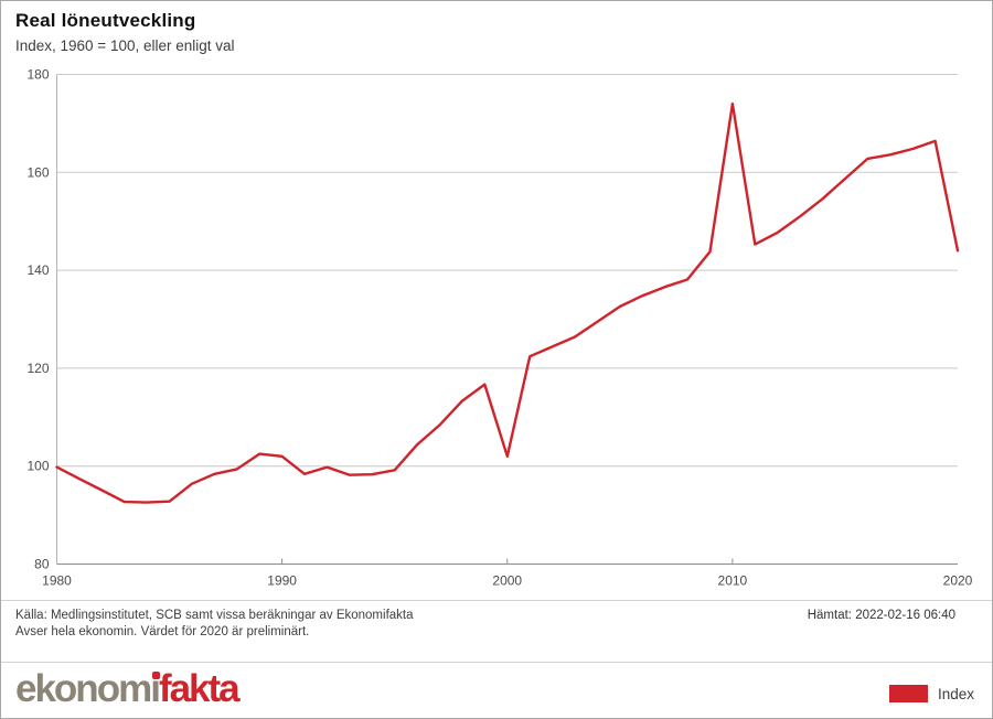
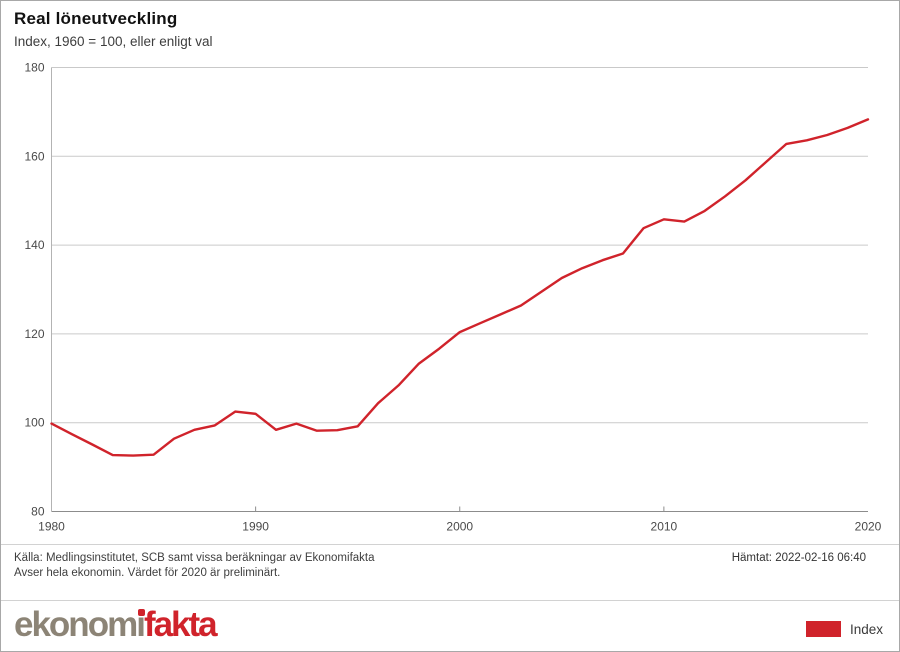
2000: 102 -> 120
2010: 174 -> 146
2020: 144 -> 168
